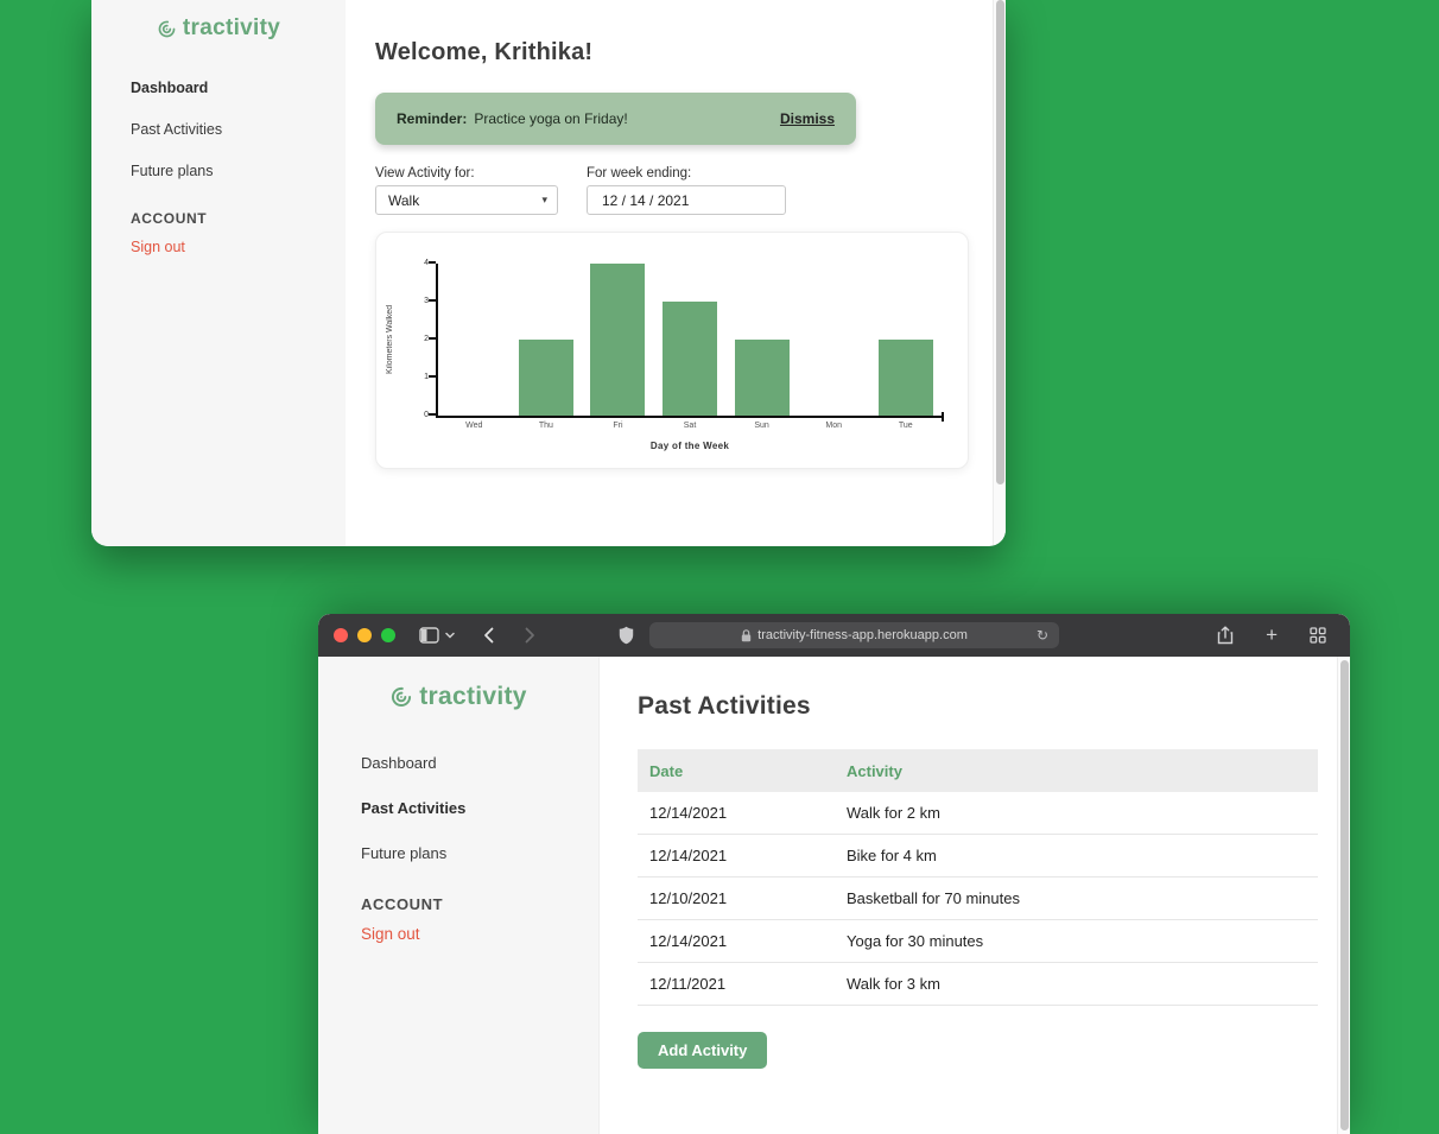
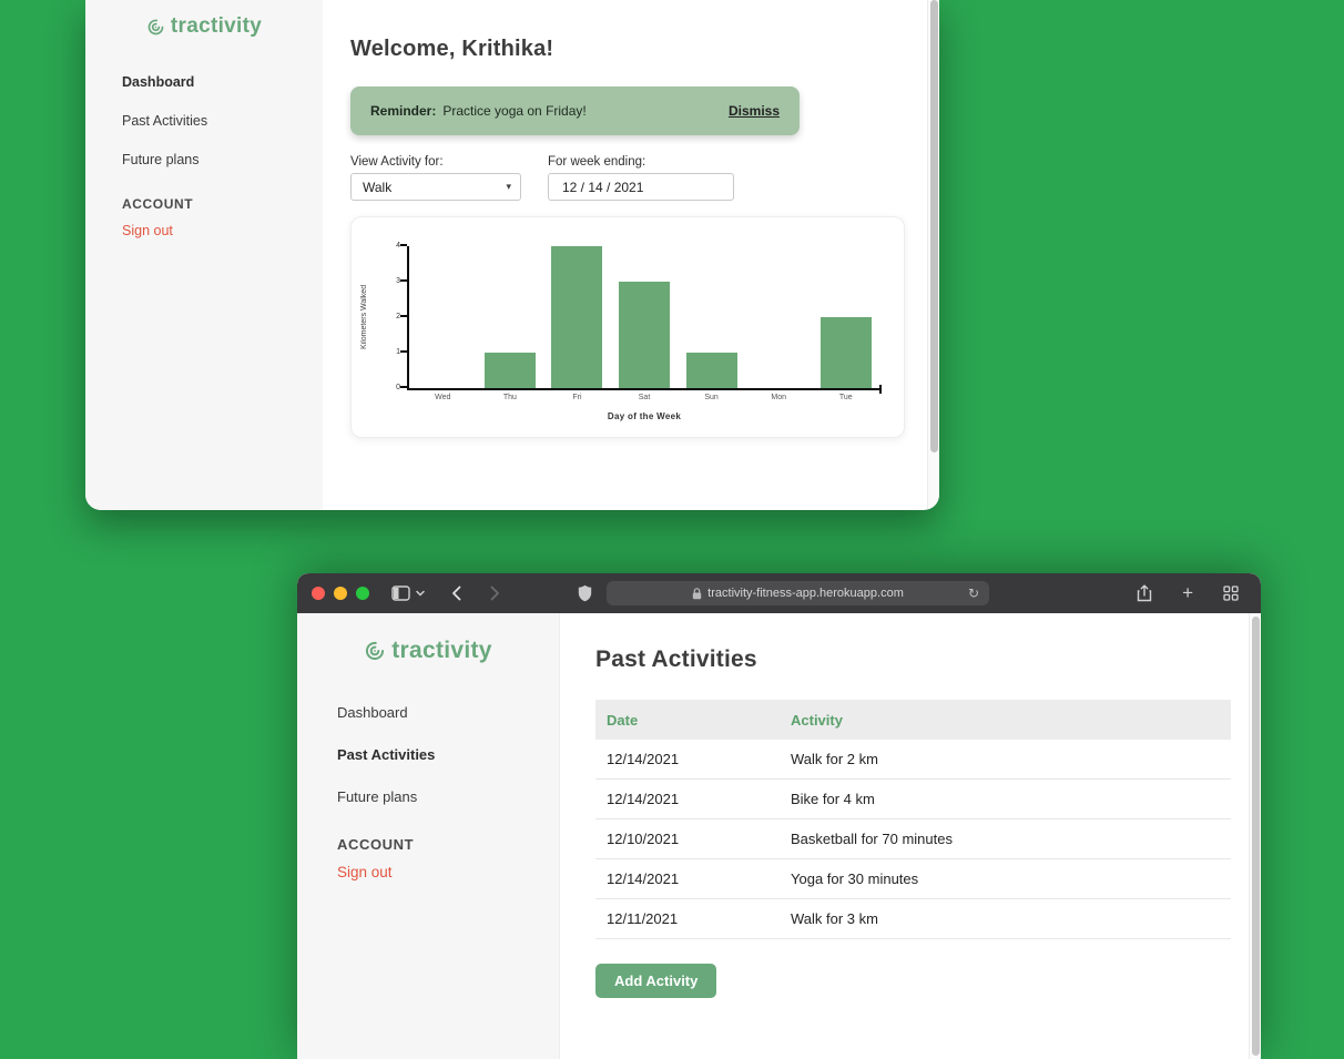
Thu: 2 -> 1
Sun: 2 -> 1
